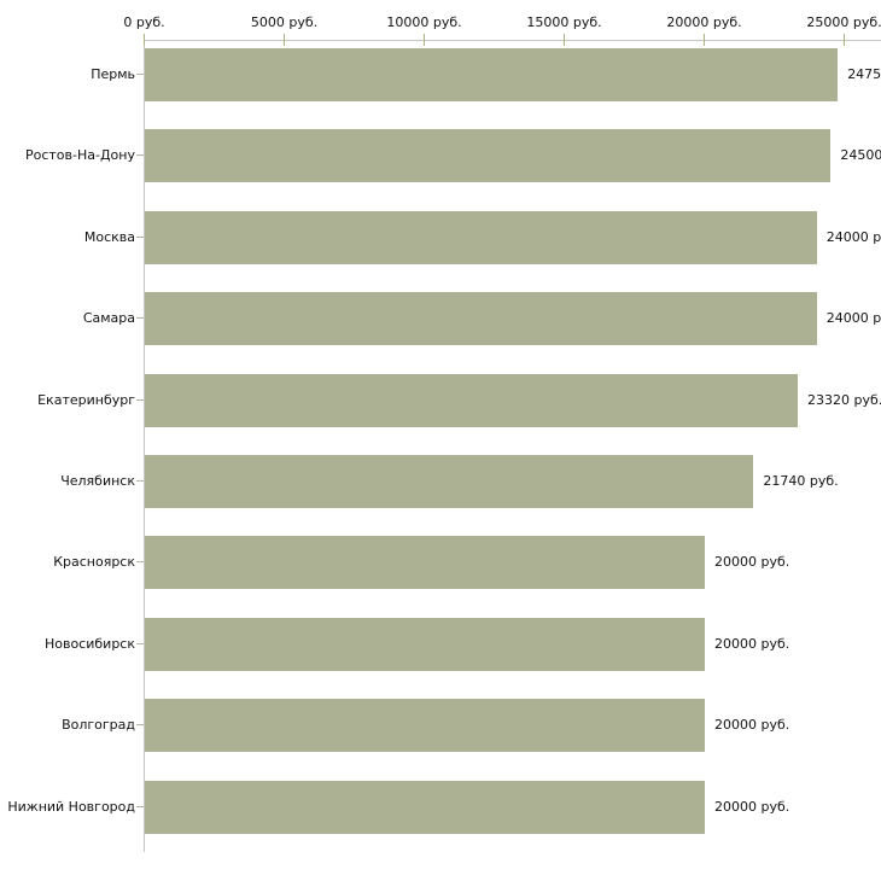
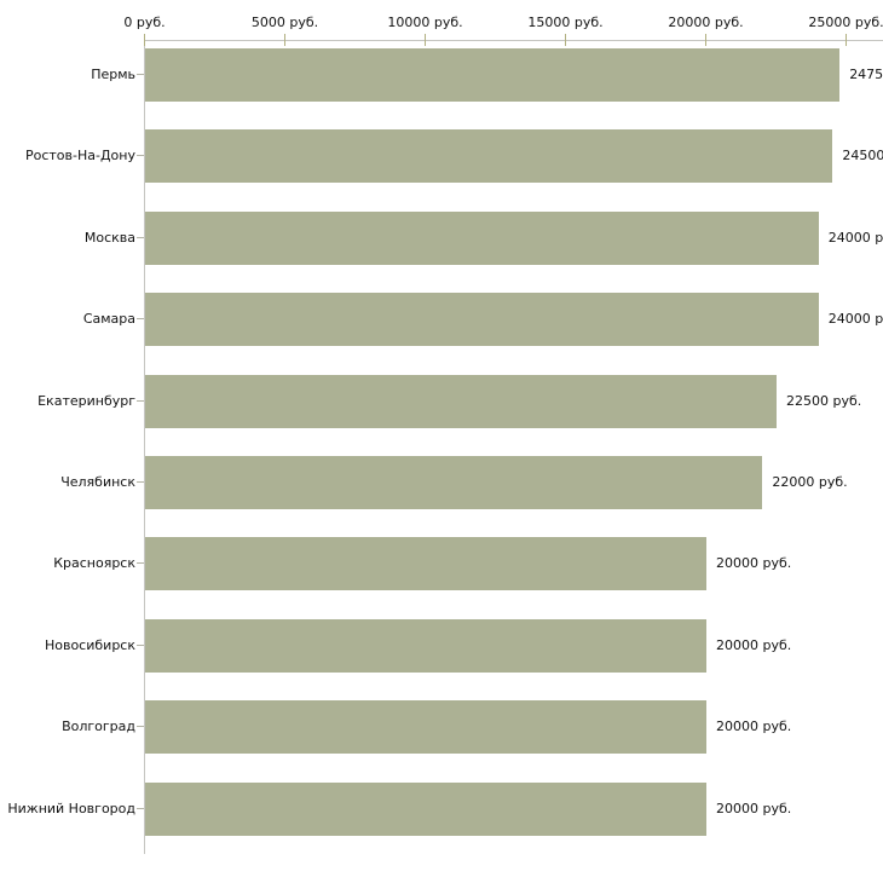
Екатеринбург: 23320 -> 22500
Челябинск: 21740 -> 22000
